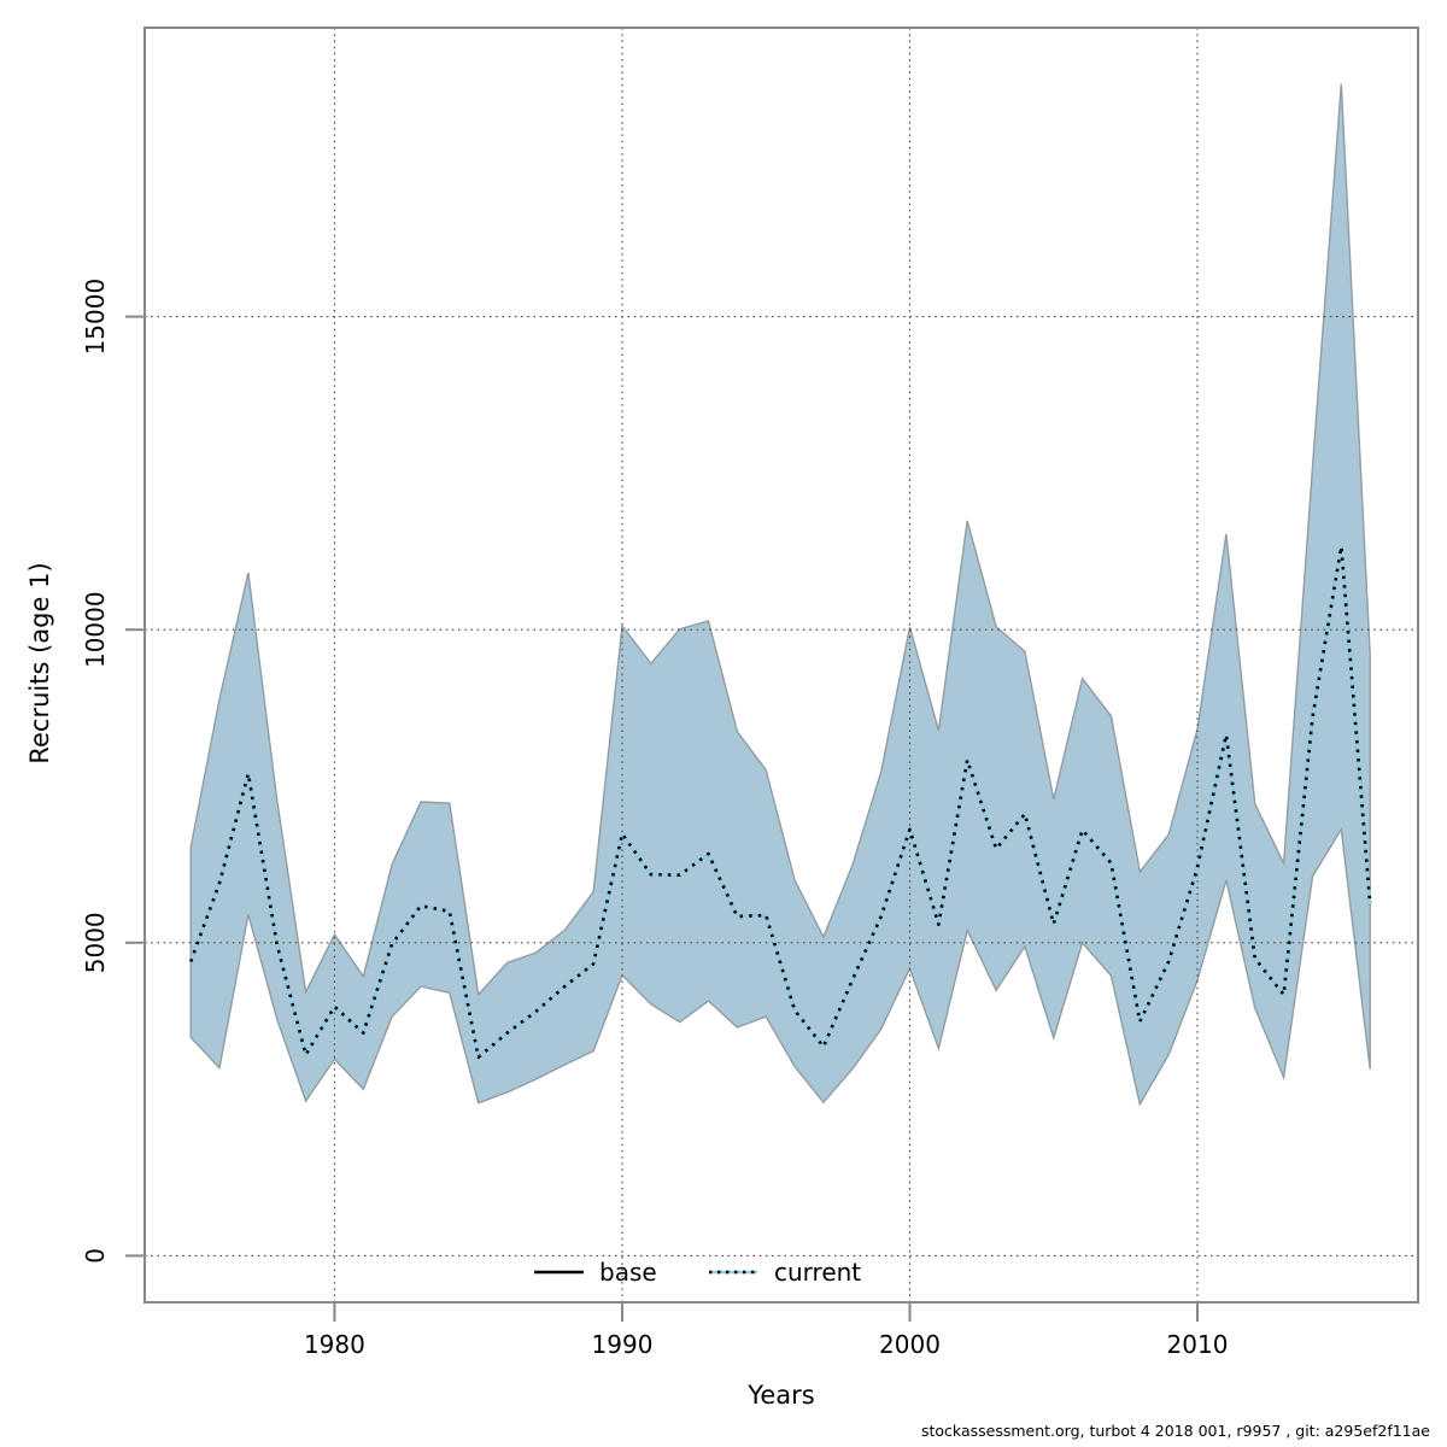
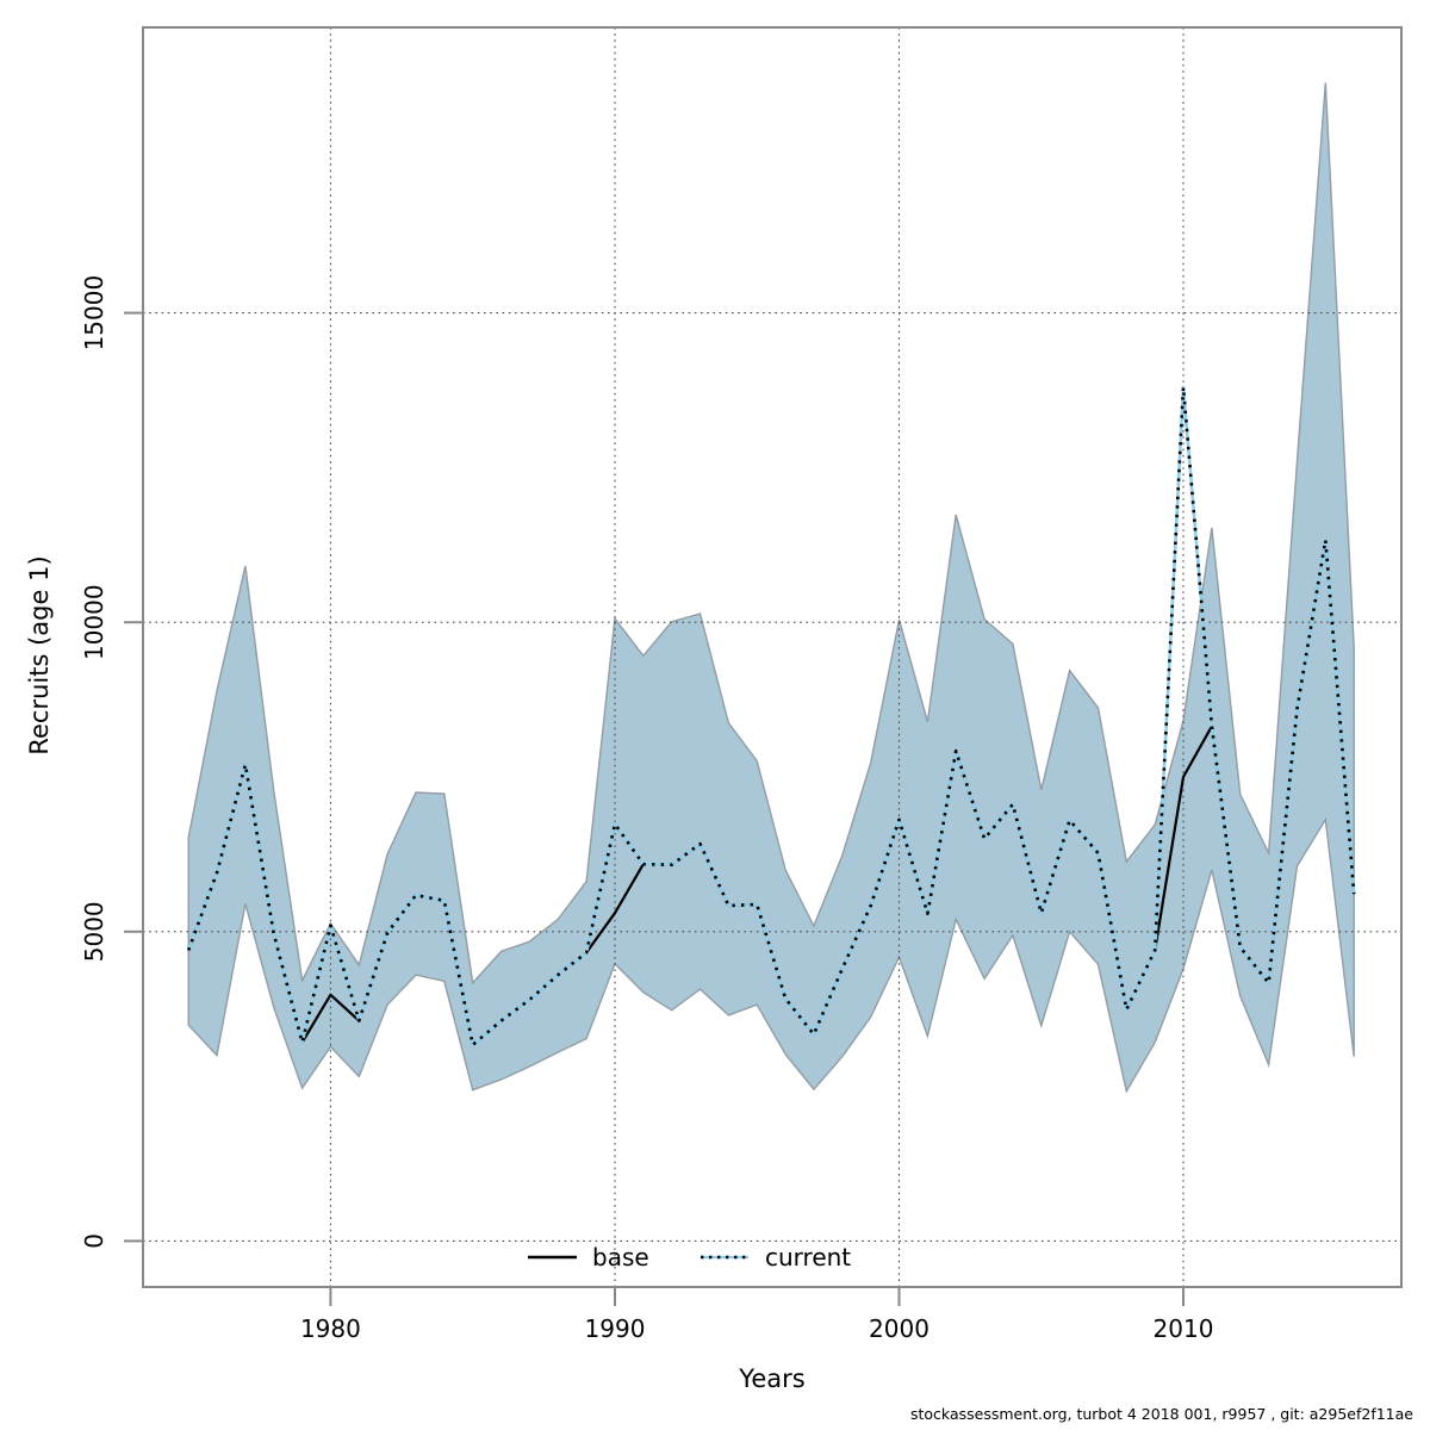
current/1980: 4000 -> 5100
base/1990: 6700 -> 5300
base/2010: 6200 -> 7500
current/2010: 6200 -> 13800
